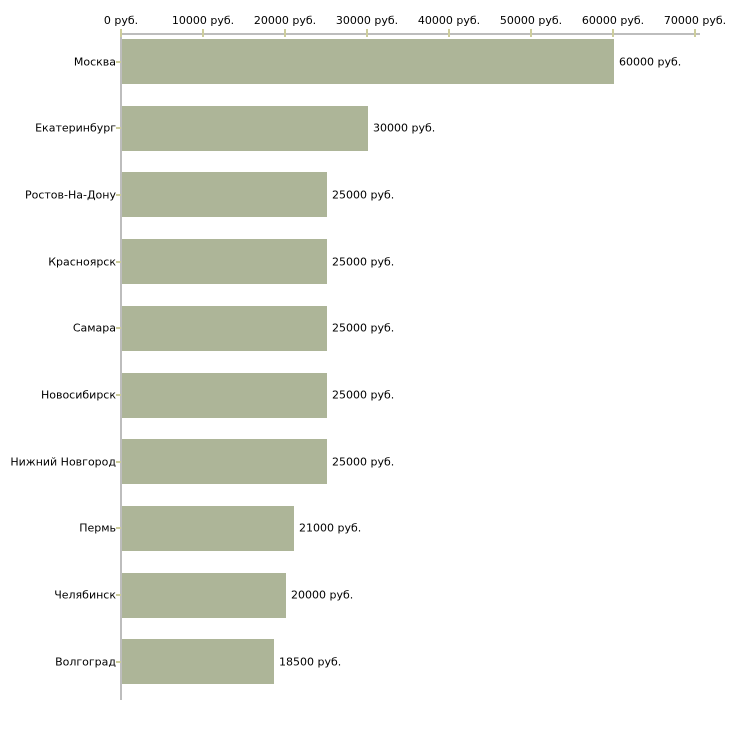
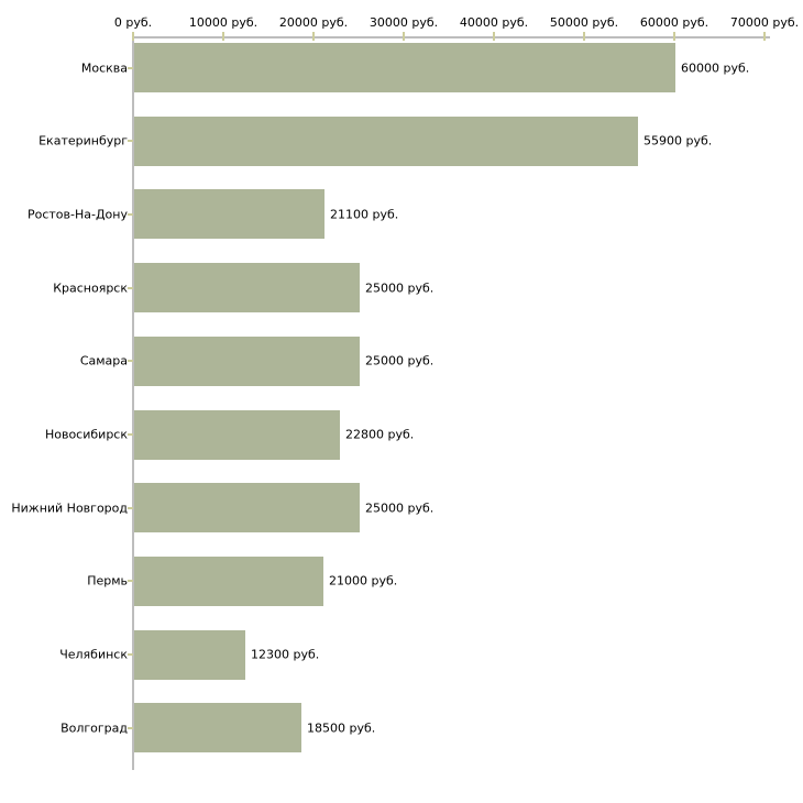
Екатеринбург: 30000 -> 55900
Ростов-На-Дону: 25000 -> 21100
Новосибирск: 25000 -> 22800
Челябинск: 20000 -> 12300
